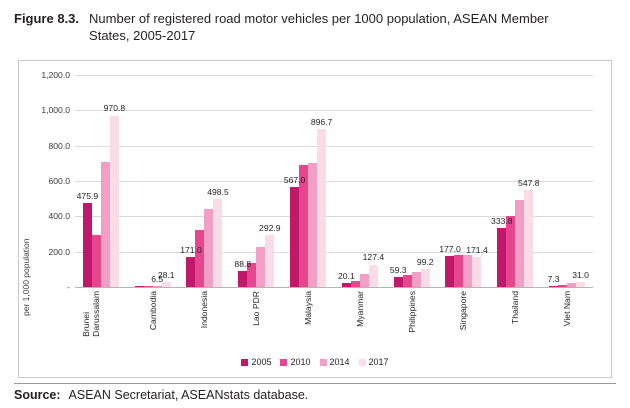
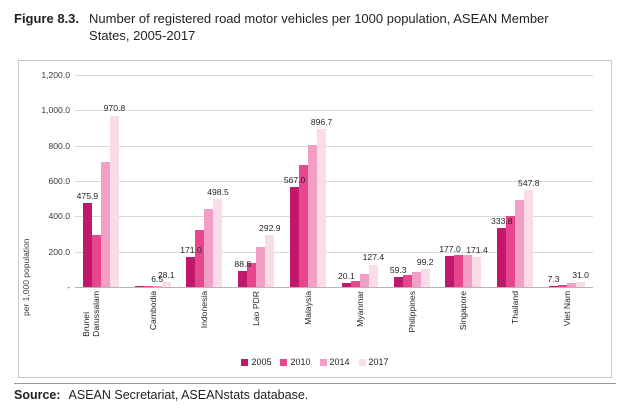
2014/Malaysia: 700 -> 800
